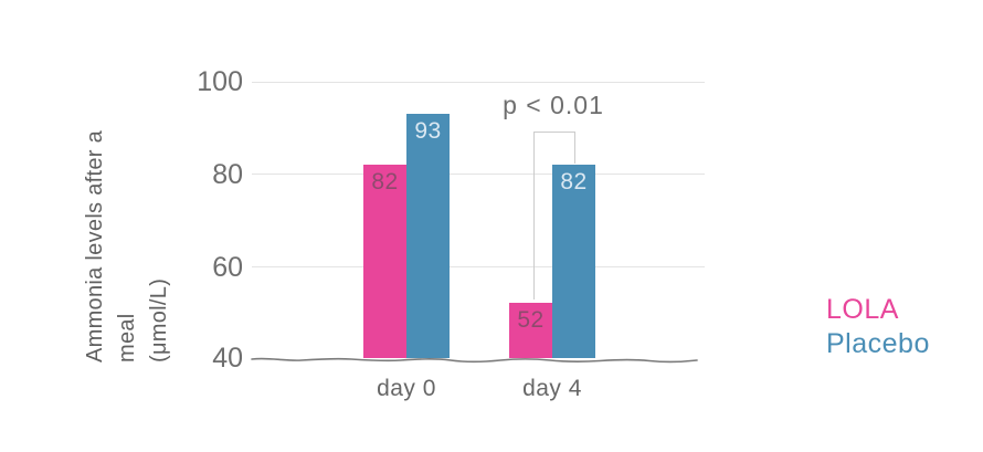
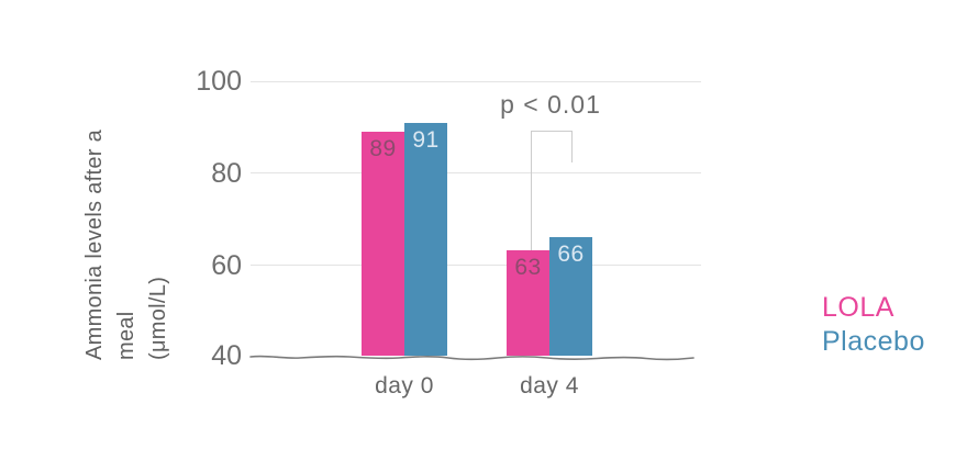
LOLA/day 0: 82 -> 89
Placebo/day 0: 93 -> 91
LOLA/day 4: 52 -> 63
Placebo/day 4: 82 -> 66
